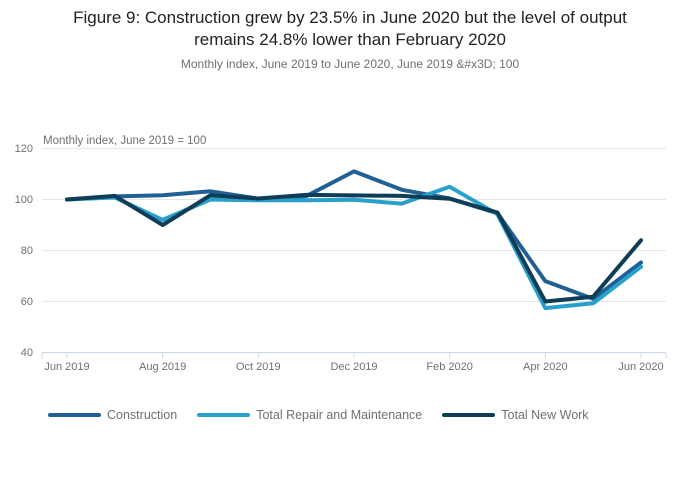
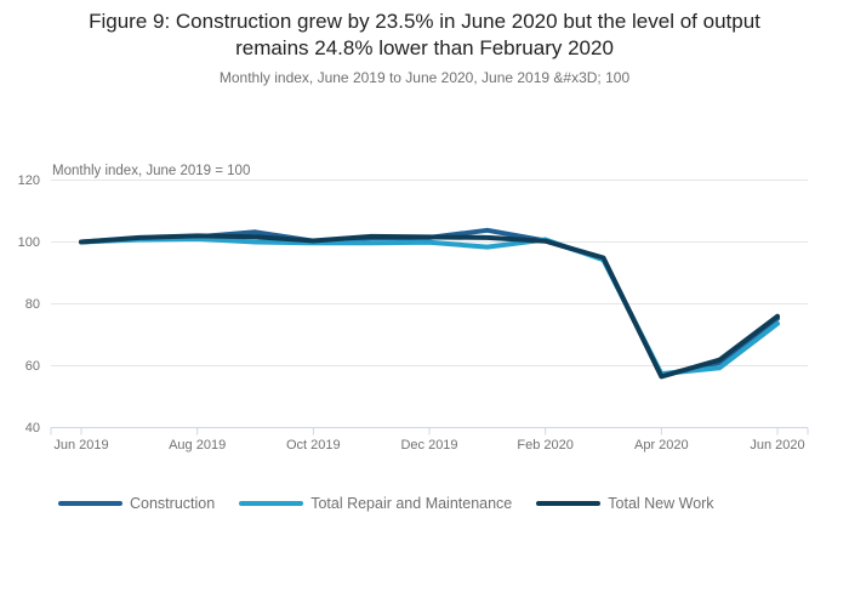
Total Repair and Maintenance/Aug 2019: 92 -> 101
Total New Work/Aug 2019: 90 -> 102
Construction/Dec 2019: 111 -> 101
Total Repair and Maintenance/Feb 2020: 105 -> 101
Construction/Apr 2020: 68 -> 57
Total New Work/Apr 2020: 60 -> 56
Total New Work/Jun 2020: 84 -> 76
